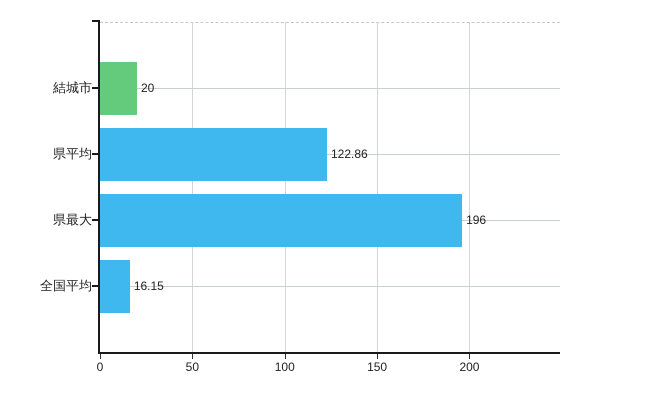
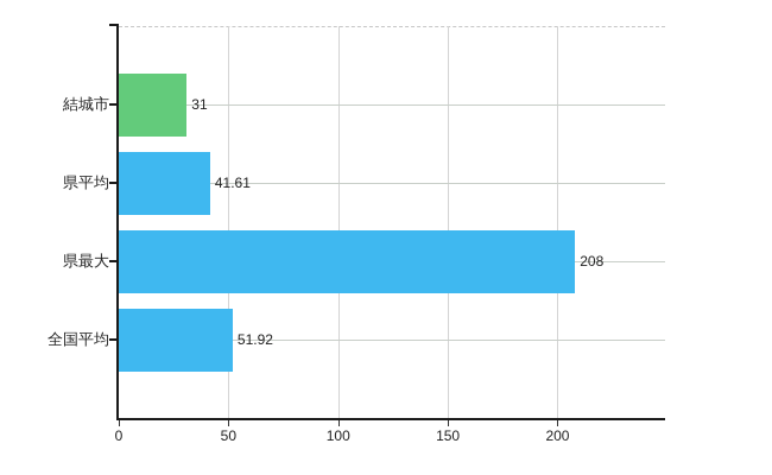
結城市: 20 -> 31
県平均: 122.86 -> 41.61
県最大: 196 -> 208
全国平均: 16.15 -> 51.92
